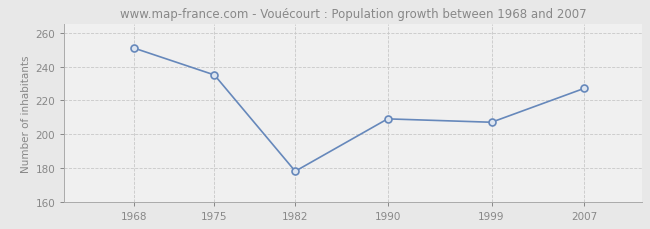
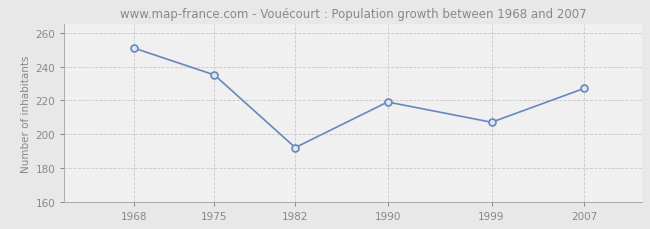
1982: 178 -> 192
1990: 209 -> 219
